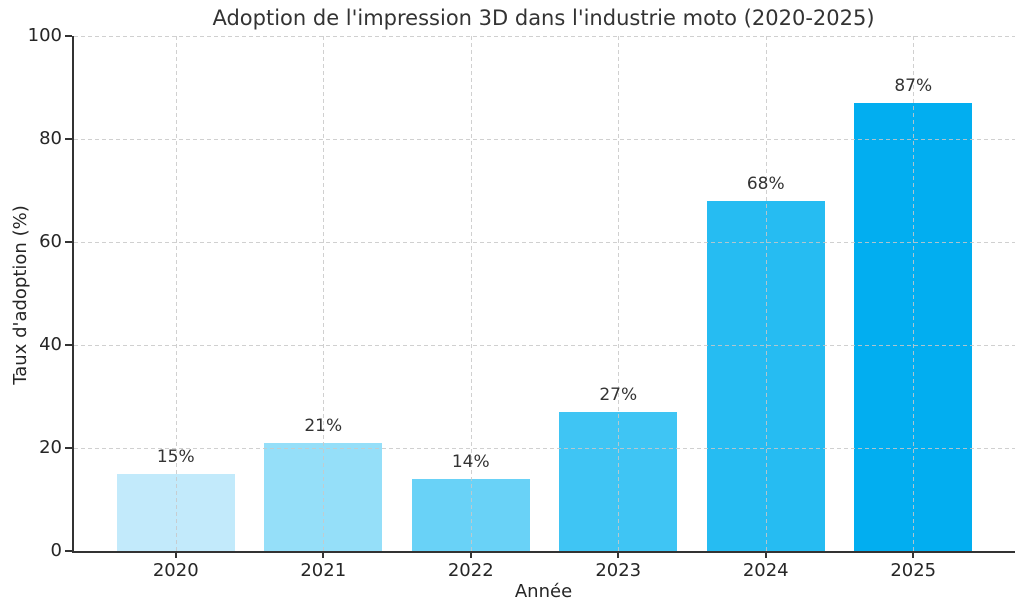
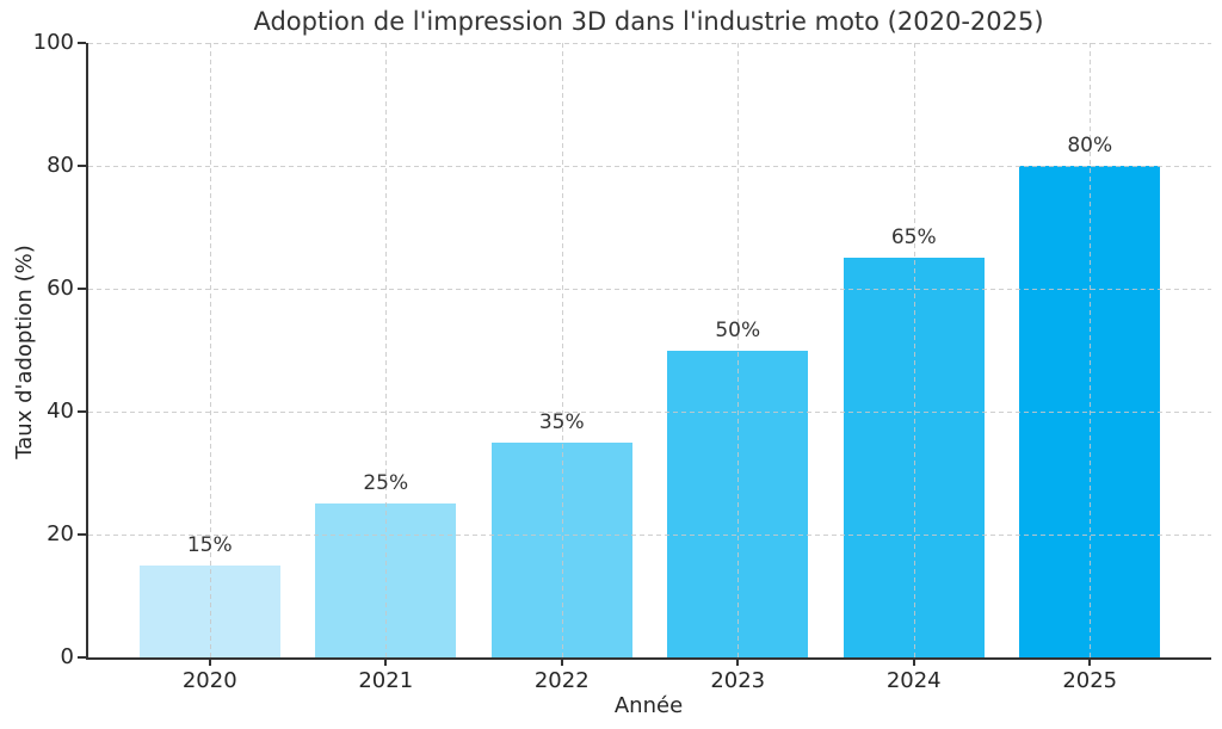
2021: 21% -> 25%
2022: 14% -> 35%
2023: 27% -> 50%
2024: 68% -> 65%
2025: 87% -> 80%
